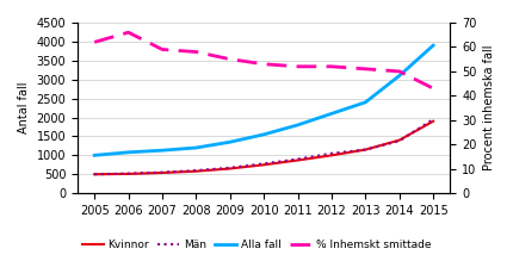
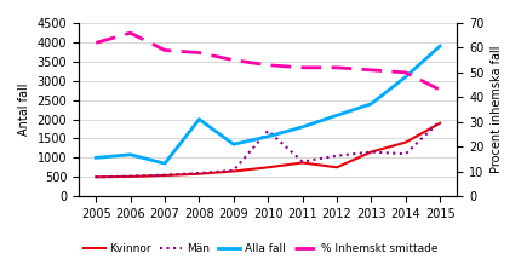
Alla fall/2007: 1130 -> 850
Alla fall/2008: 1200 -> 2000
Män/2010: 780 -> 1700
Kvinnor/2012: 1000 -> 750
Män/2014: 1380 -> 1100
